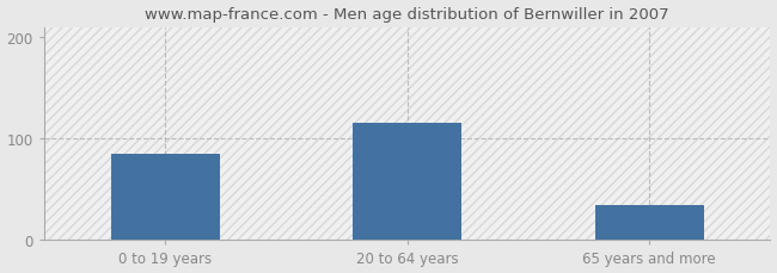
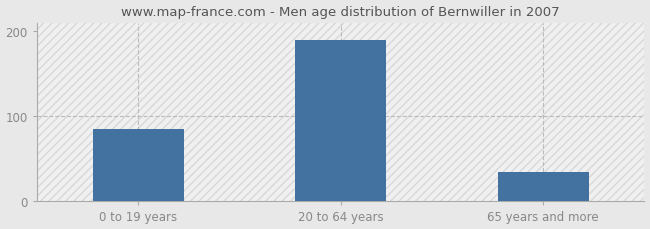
20 to 64 years: 116 -> 190
